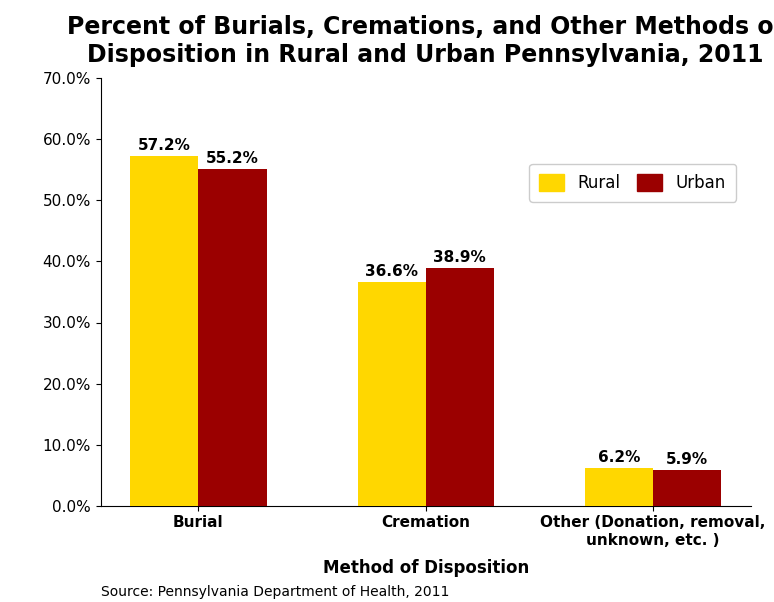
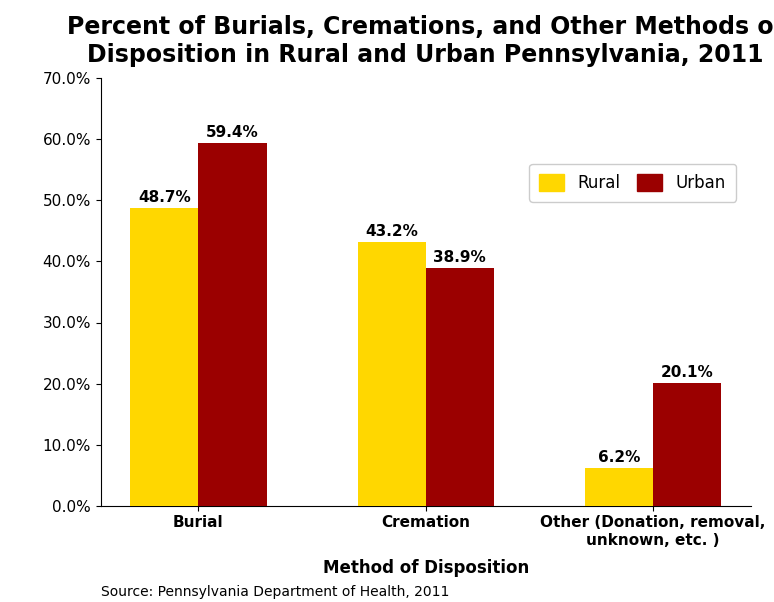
Rural/Burial: 57.2% -> 48.7%
Urban/Burial: 55.2% -> 59.4%
Rural/Cremation: 36.6% -> 43.2%
Urban/Other (Donation, removal, unknown, etc. ): 5.9% -> 20.1%
